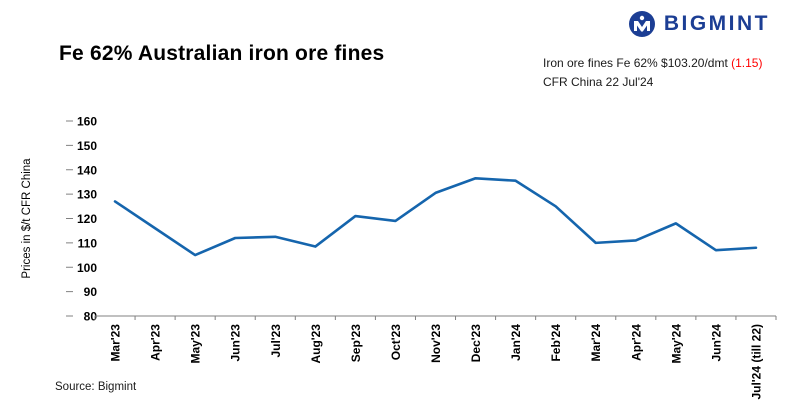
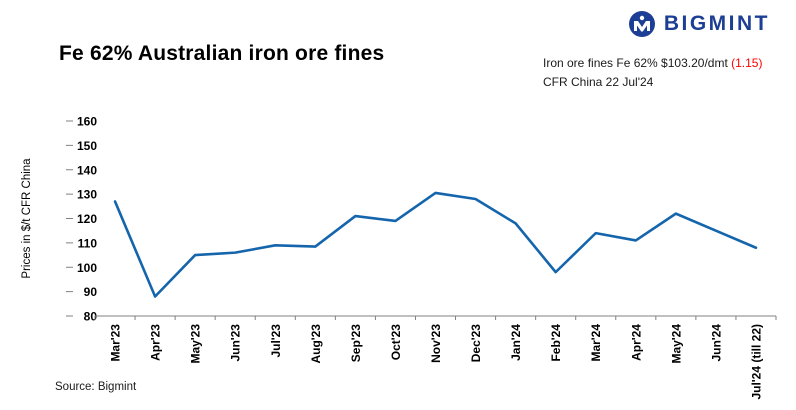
Apr'23: 116 -> 88
Jun'23: 112 -> 106
Jul'23: 112 -> 109
Dec'23: 136 -> 128
Jan'24: 136 -> 118
Feb'24: 125 -> 98
Mar'24: 110 -> 114
May'24: 118 -> 122
Jun'24: 107 -> 115
